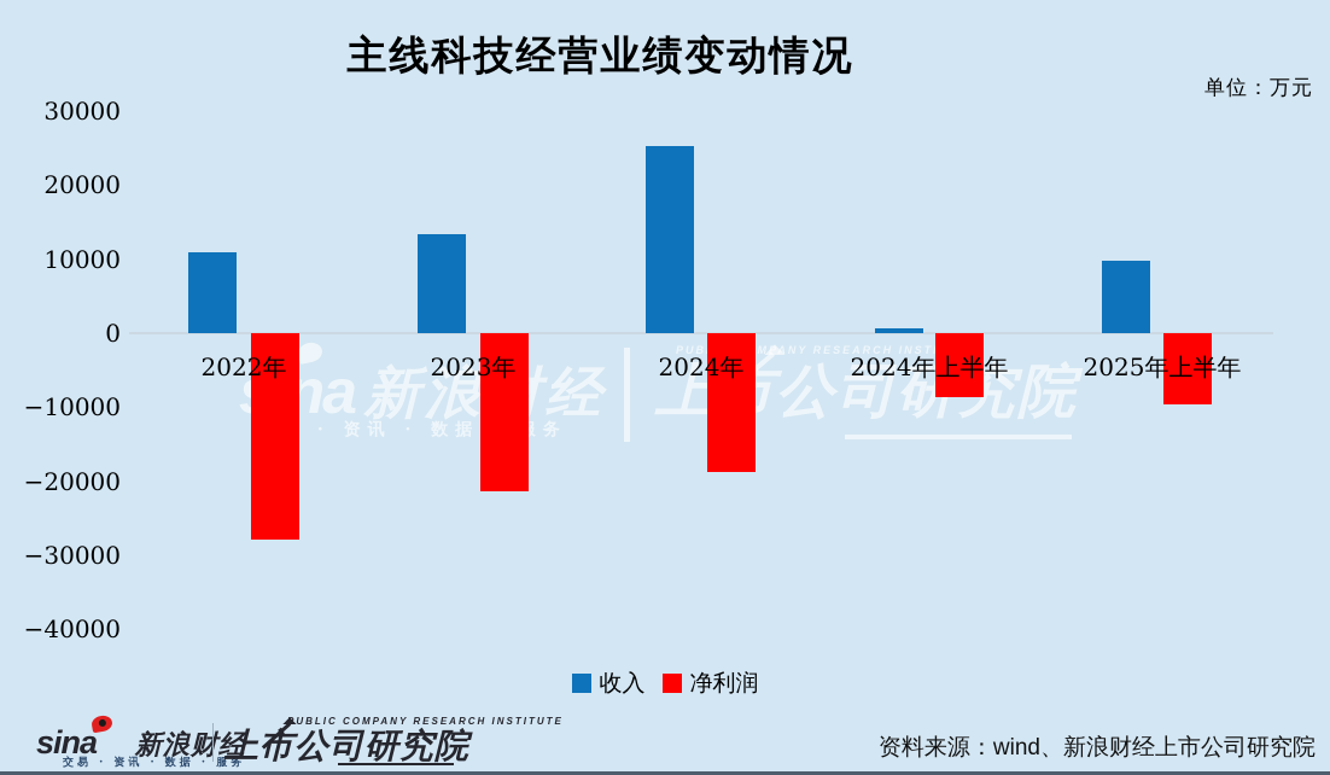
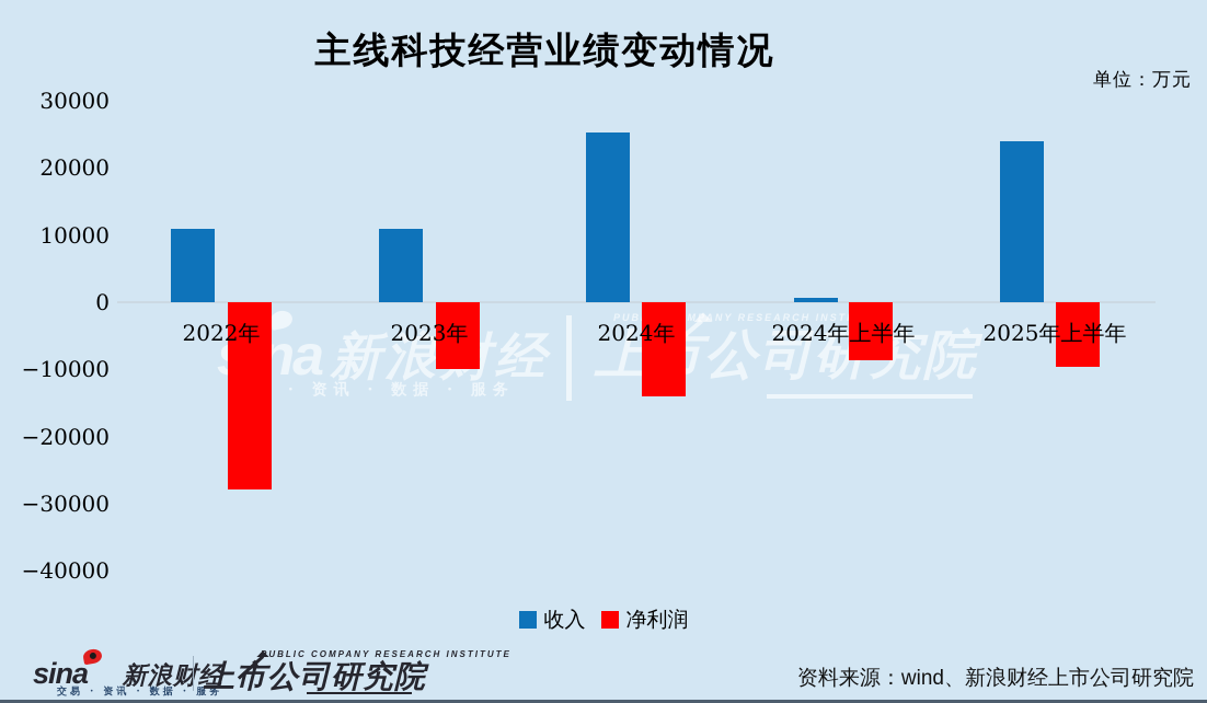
收入/2023年: 13000 -> 11000
净利润/2023年: -21000 -> -10000
净利润/2024年: -19000 -> -14000
收入/2025年上半年: 10000 -> 24000
